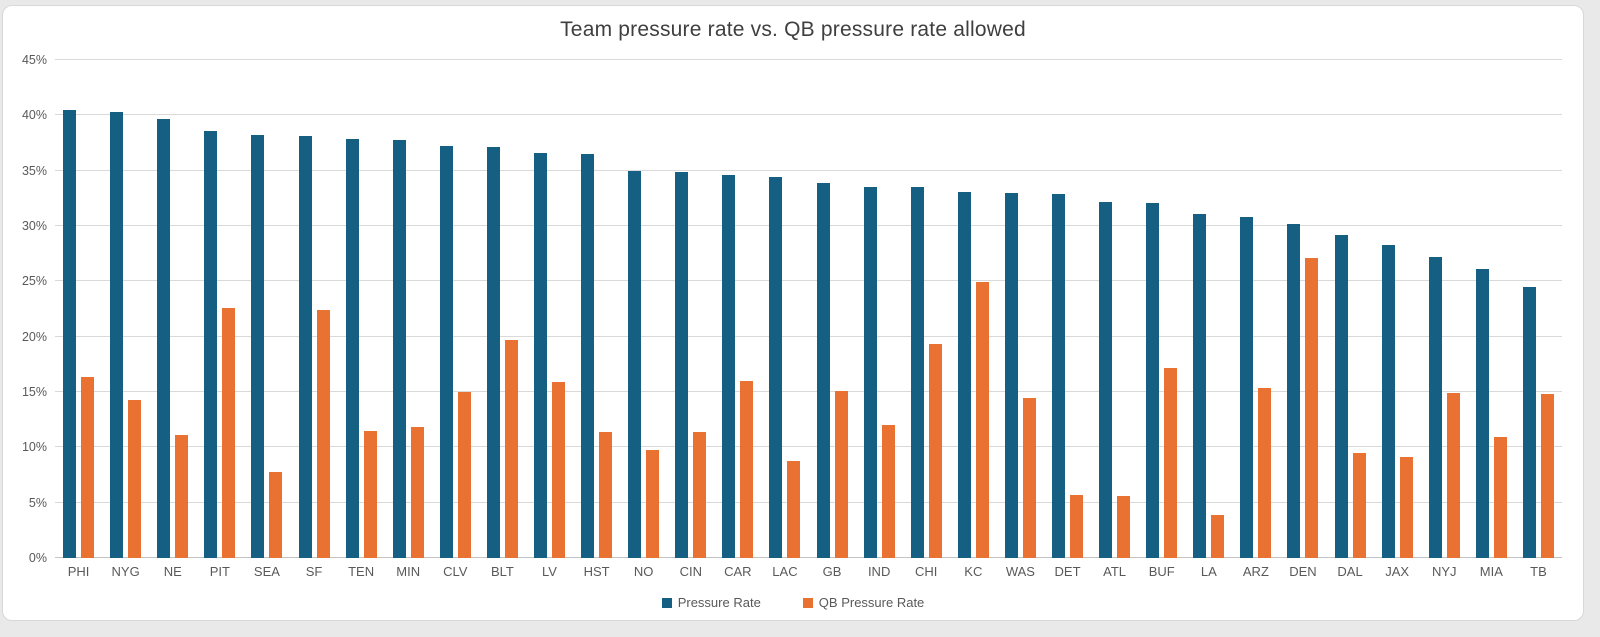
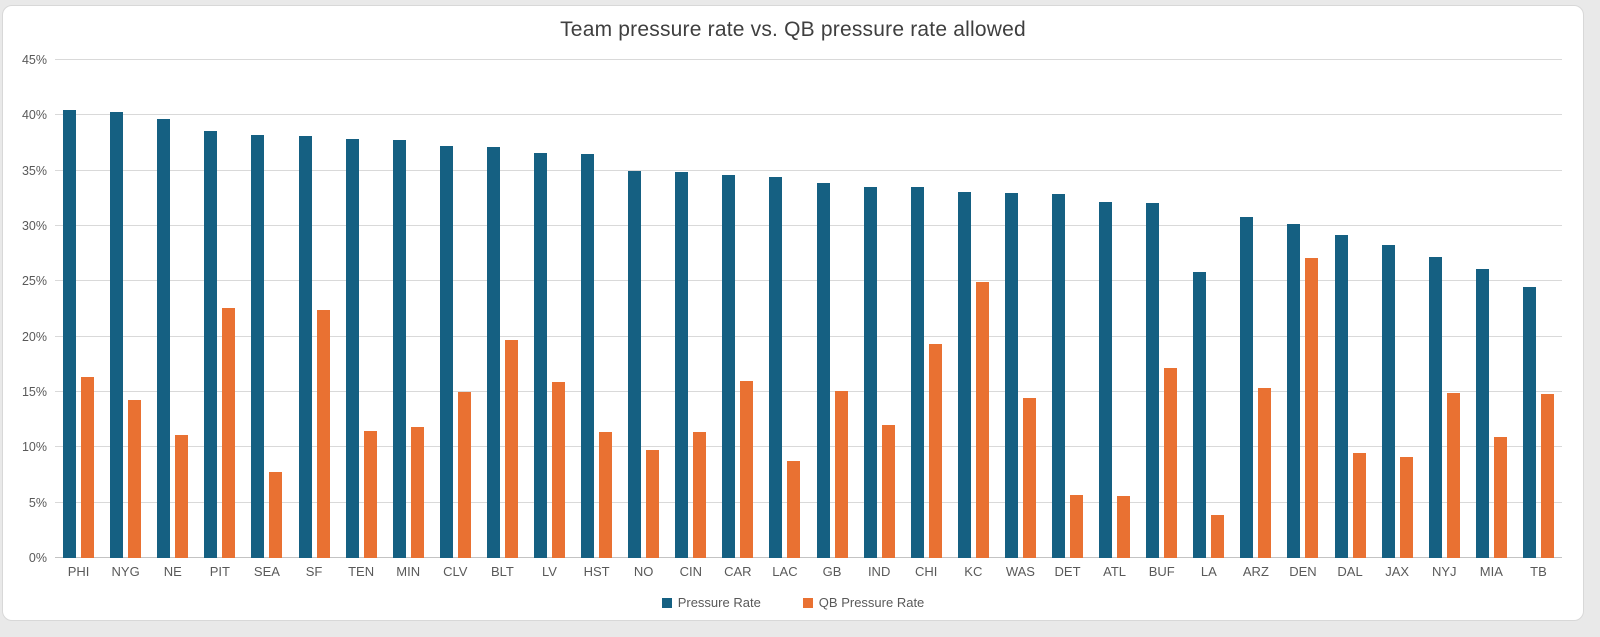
Pressure Rate/LA: 31.1% -> 25.8%
